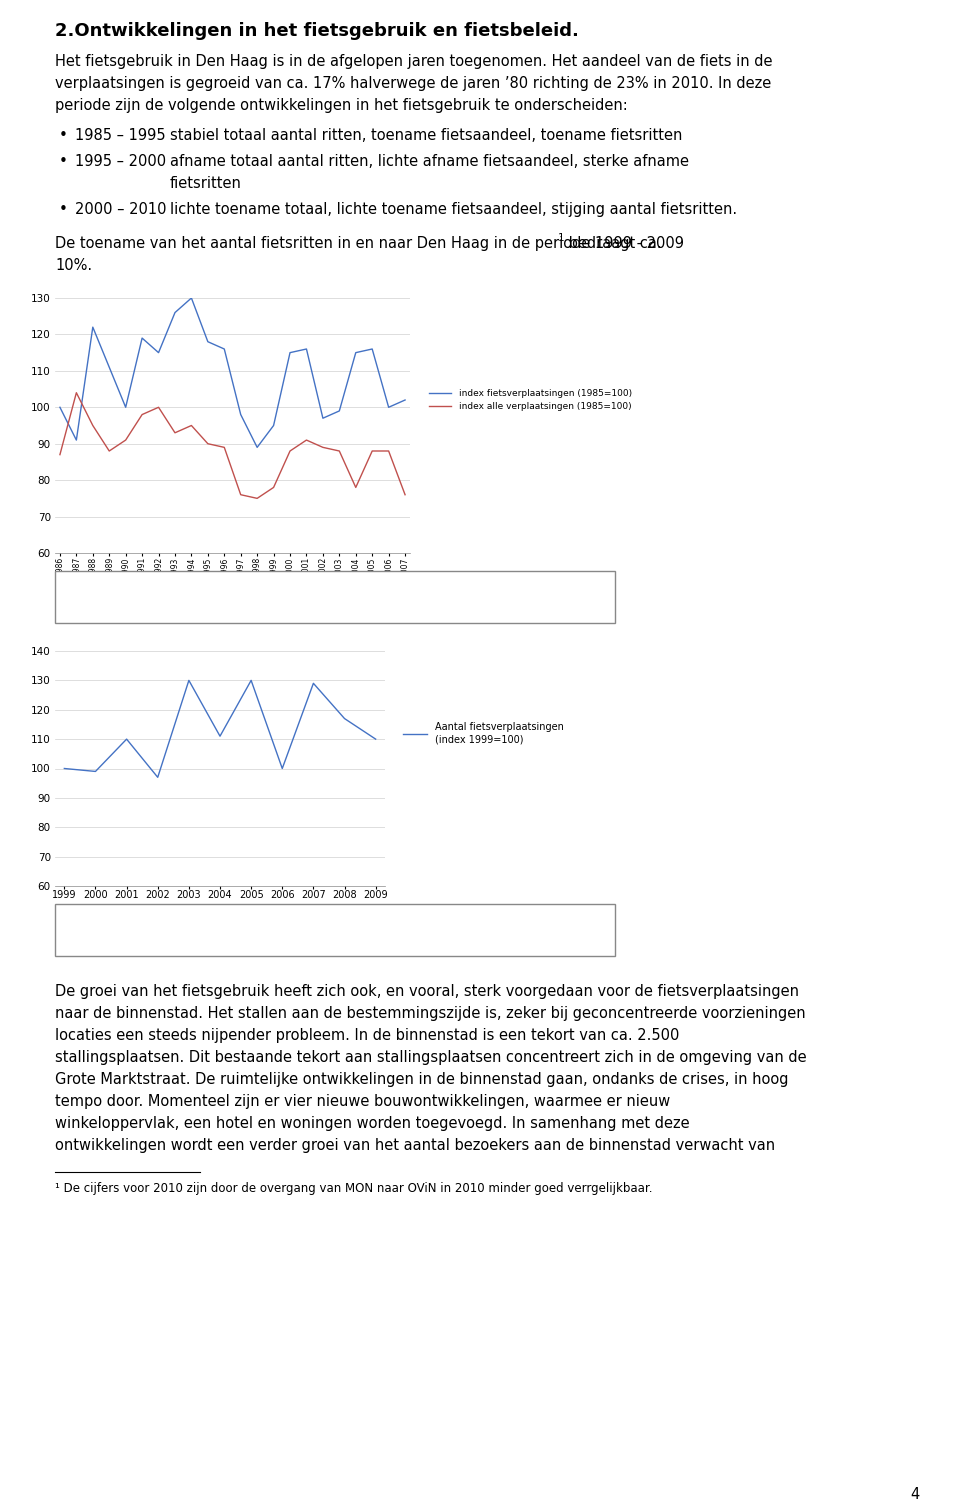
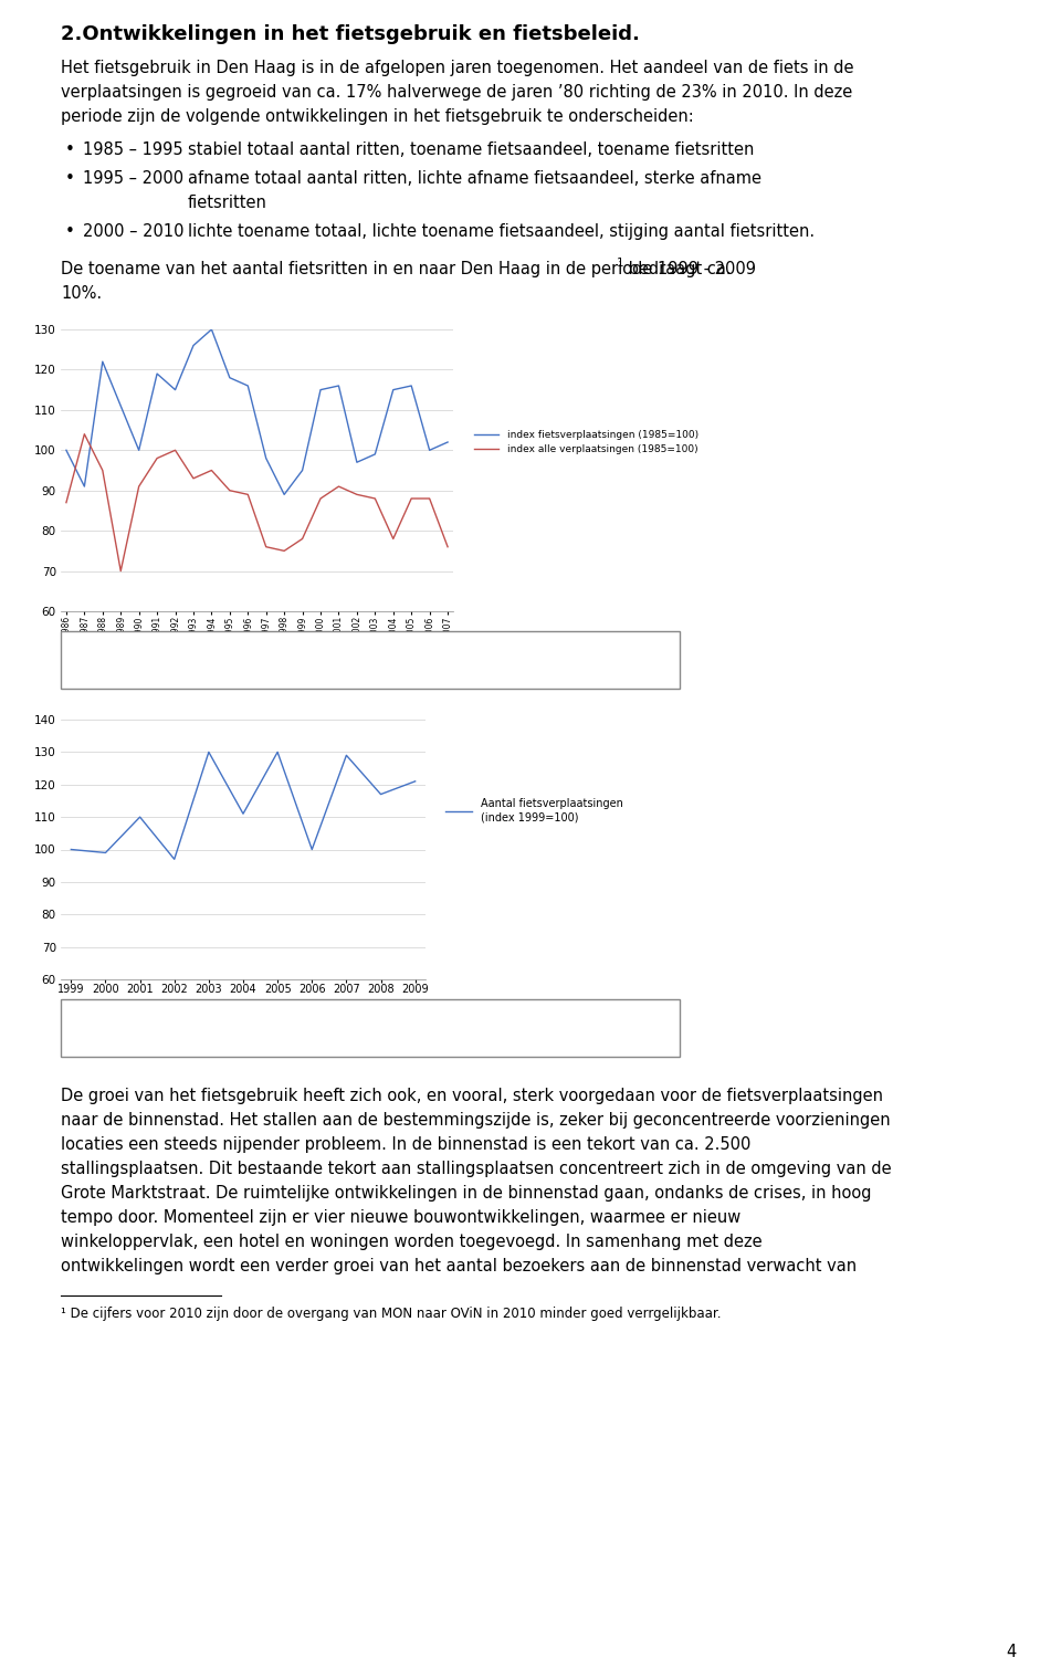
index alle verplaatsingen (1985=100)/1989: 88 -> 70
2009: 110 -> 121
